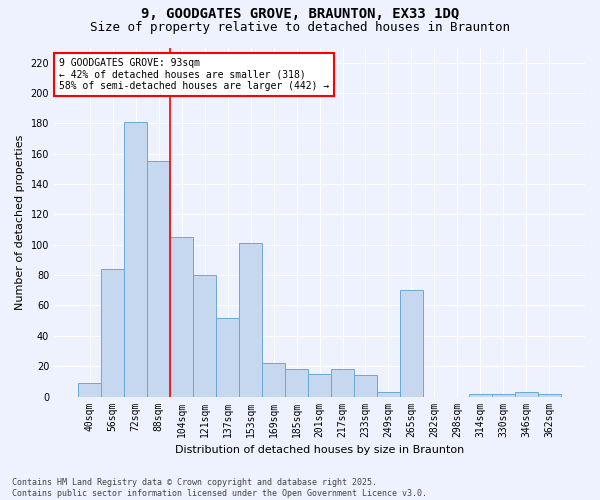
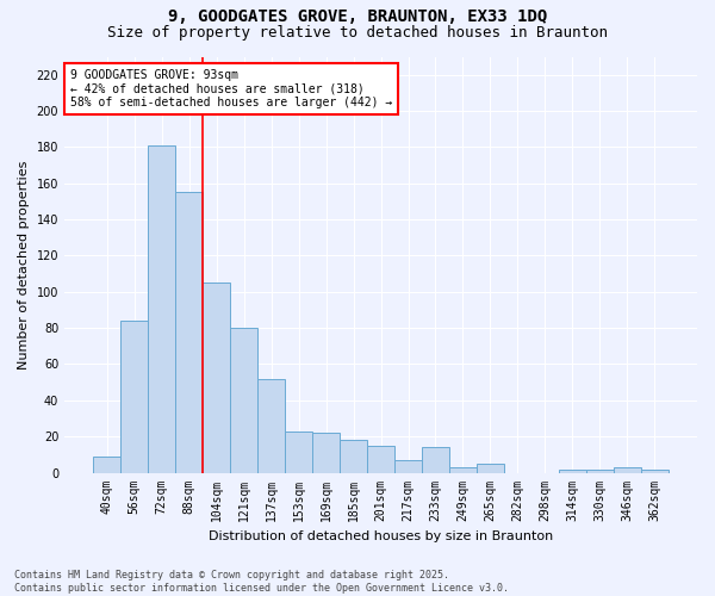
153sqm: 101 -> 23
217sqm: 18 -> 7
265sqm: 70 -> 5
